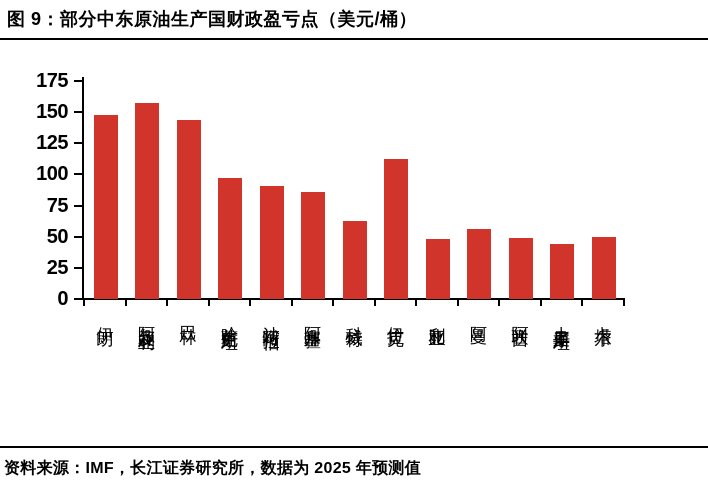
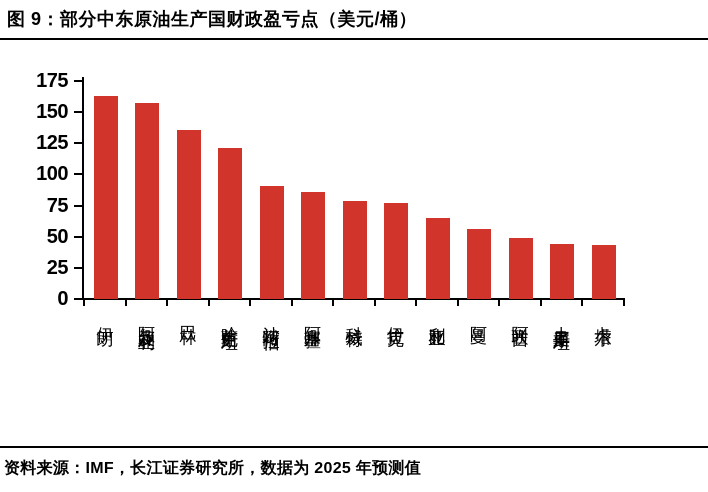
伊朗: 148 -> 163
巴林: 144 -> 136
哈萨克斯坦: 97 -> 121
科威特: 63 -> 79
伊拉克: 112 -> 77
利比亚: 48 -> 65
卡塔尔: 50 -> 43
